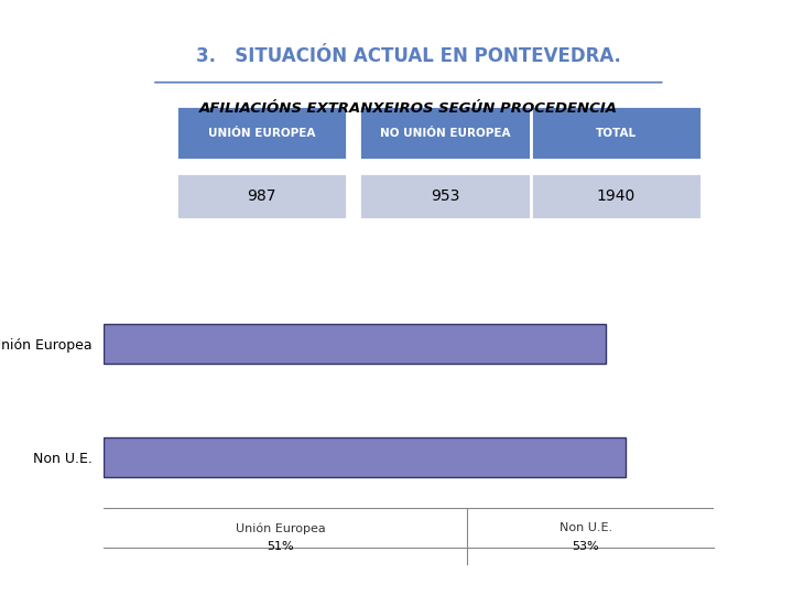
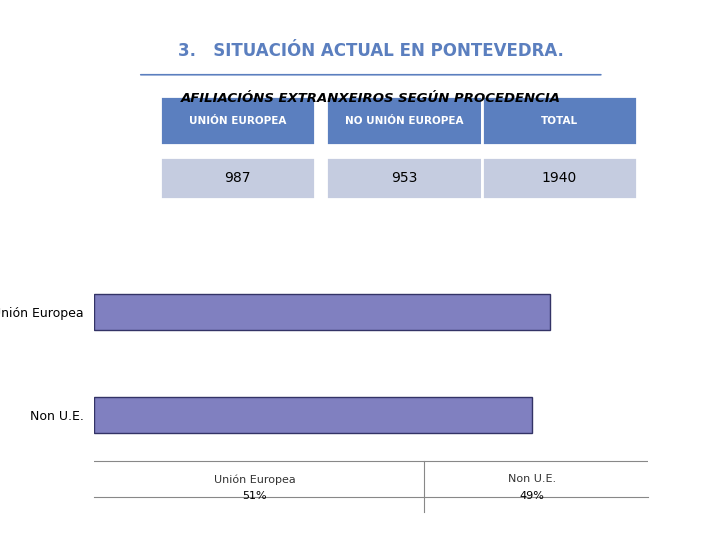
Non U.E.: 53% -> 49%
